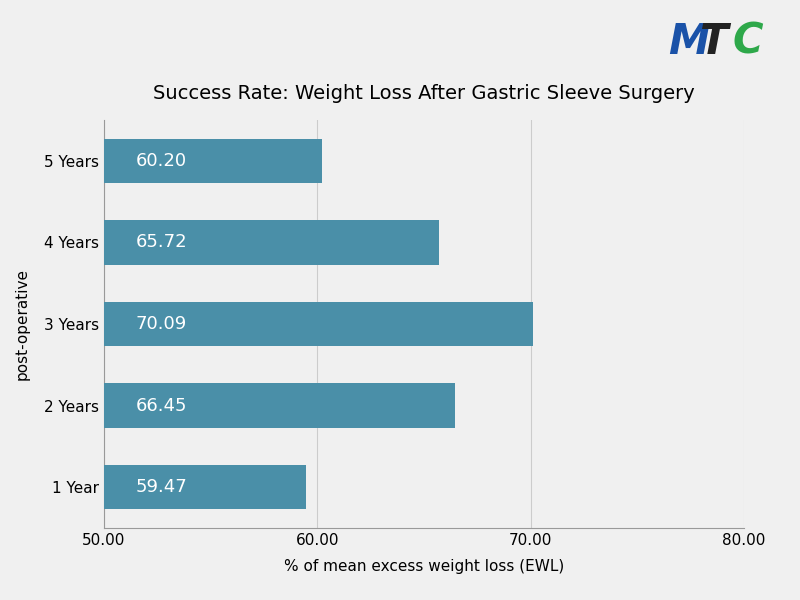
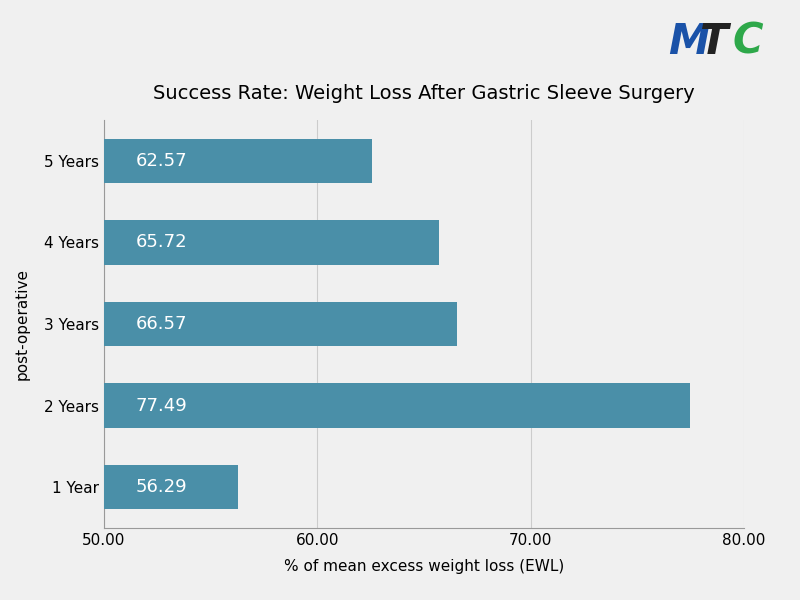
5 Years: 60.20 -> 62.57
3 Years: 70.09 -> 66.57
2 Years: 66.45 -> 77.49
1 Year: 59.47 -> 56.29
